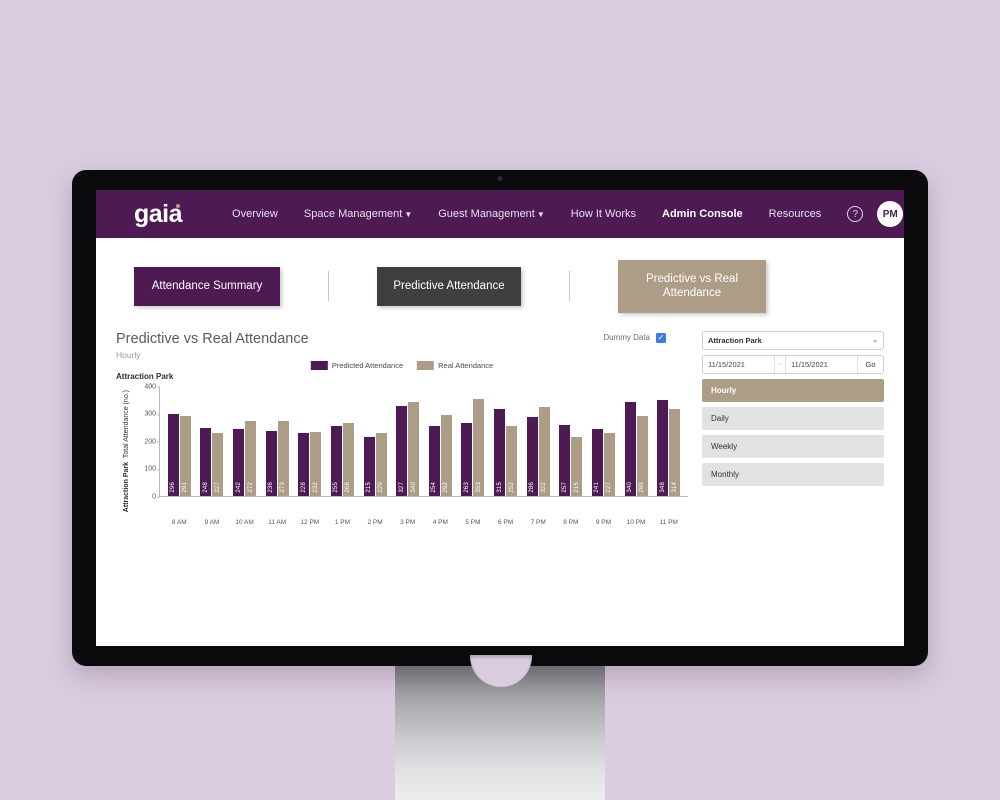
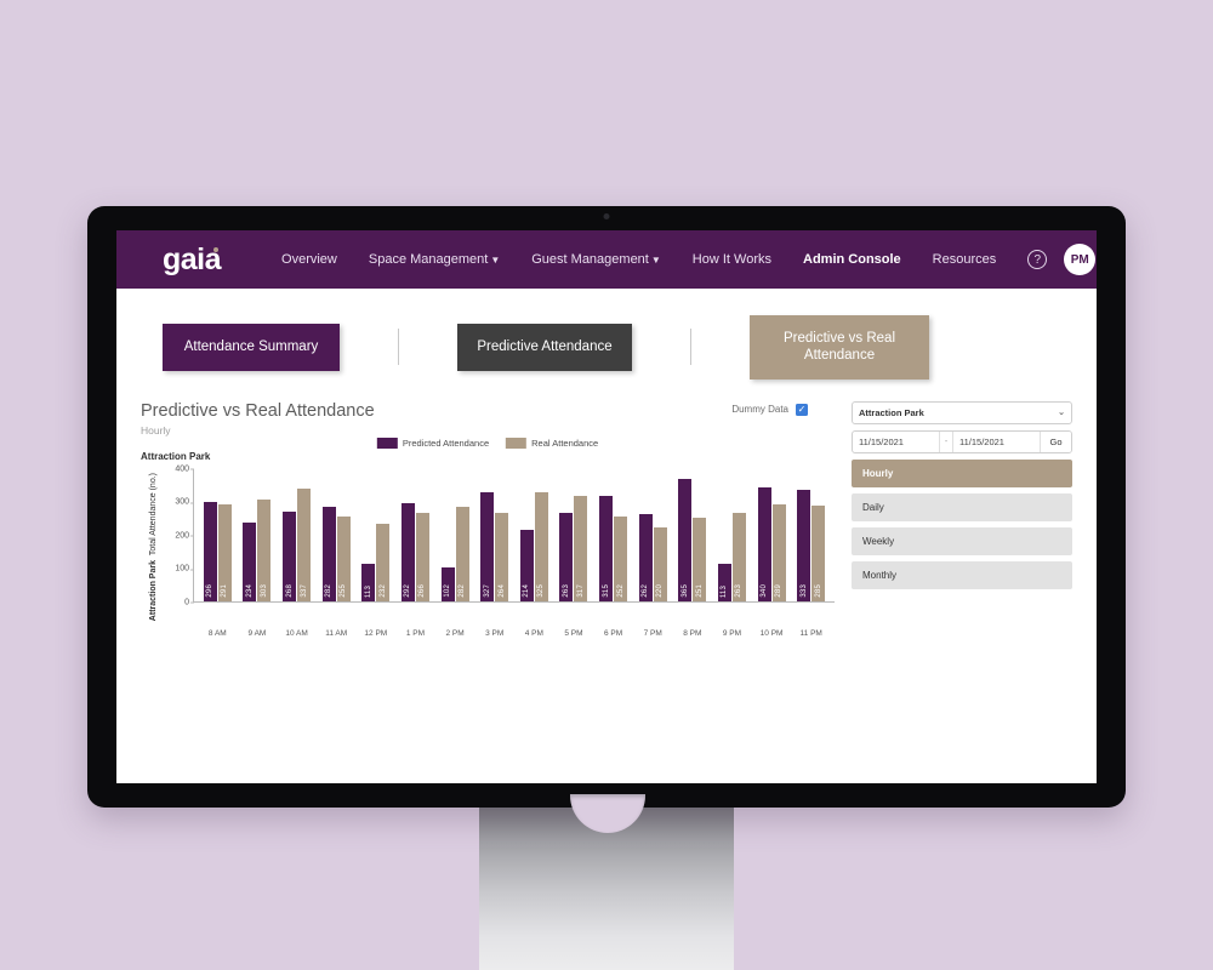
Predicted Attendance/9 AM: 248 -> 234
Real Attendance/9 AM: 227 -> 303
Predicted Attendance/10 AM: 242 -> 268
Real Attendance/10 AM: 272 -> 337
Predicted Attendance/11 AM: 236 -> 282
Real Attendance/11 AM: 273 -> 255
Predicted Attendance/12 PM: 228 -> 113
Predicted Attendance/1 PM: 255 -> 292
Predicted Attendance/2 PM: 215 -> 102
Real Attendance/2 PM: 229 -> 282
Real Attendance/3 PM: 340 -> 264
Predicted Attendance/4 PM: 254 -> 214
Real Attendance/4 PM: 292 -> 325
Real Attendance/5 PM: 353 -> 317
Predicted Attendance/7 PM: 286 -> 262
Real Attendance/7 PM: 322 -> 220
Predicted Attendance/8 PM: 257 -> 365
Real Attendance/8 PM: 215 -> 251
Predicted Attendance/9 PM: 241 -> 113
Real Attendance/9 PM: 227 -> 263
Predicted Attendance/11 PM: 348 -> 333
Real Attendance/11 PM: 314 -> 285
